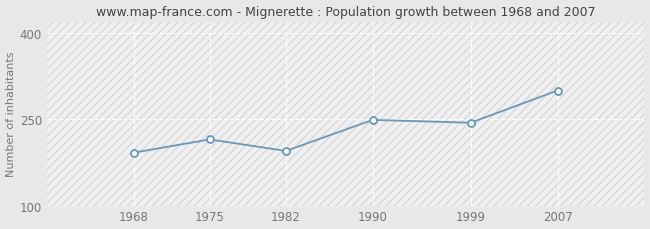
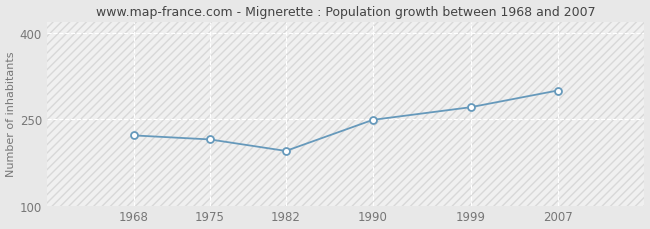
1968: 192 -> 222
1999: 244 -> 271
